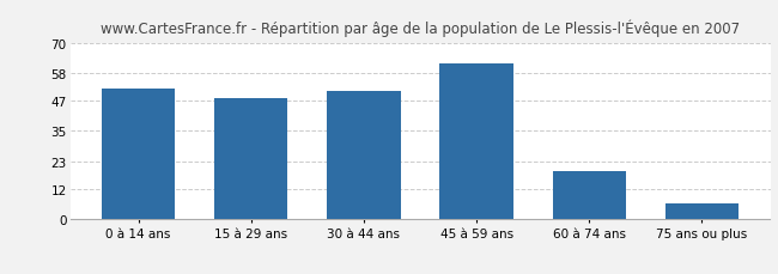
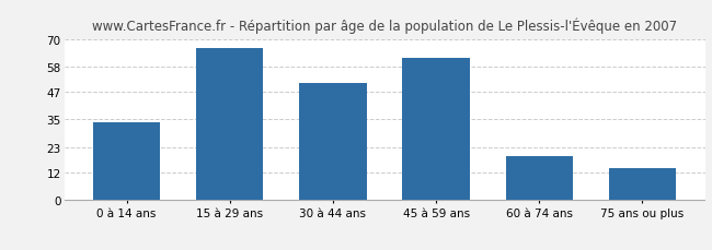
0 à 14 ans: 52 -> 34
15 à 29 ans: 48 -> 66
75 ans ou plus: 6 -> 14
